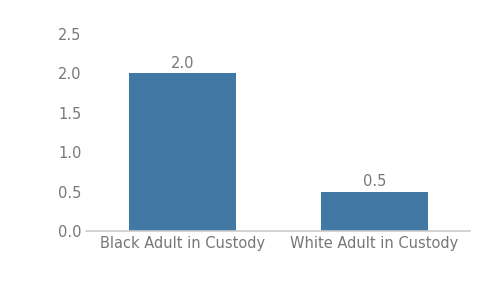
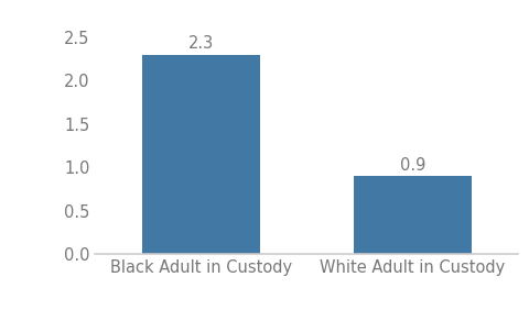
Black Adult in Custody: 2.0 -> 2.3
White Adult in Custody: 0.5 -> 0.9
